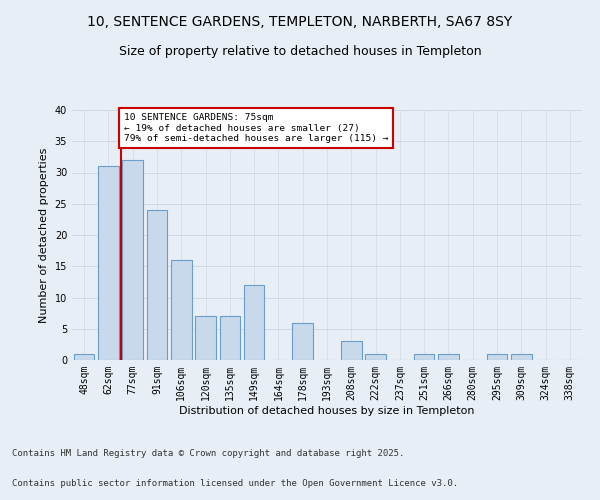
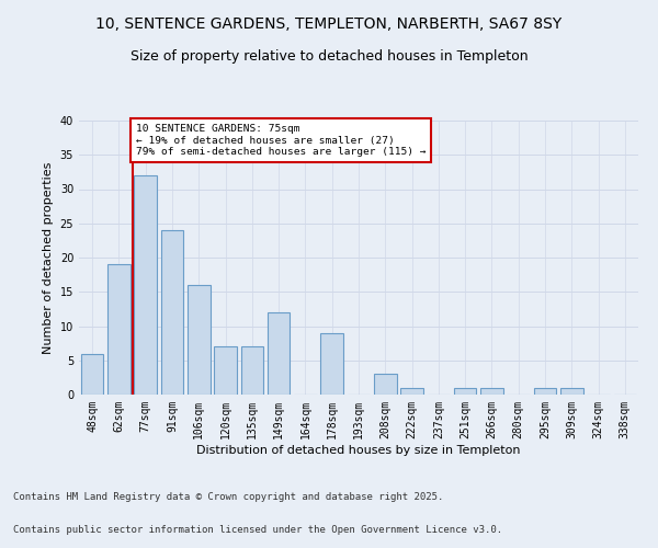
48sqm: 1 -> 6
62sqm: 31 -> 19
178sqm: 6 -> 9
